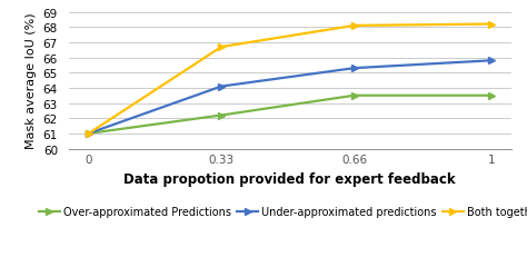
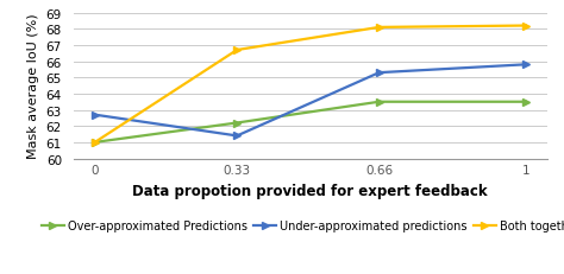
Under-approximated predictions/0: 61.0 -> 62.7
Under-approximated predictions/0.33: 64.1 -> 61.4
